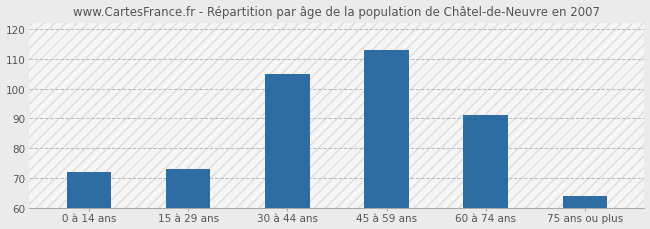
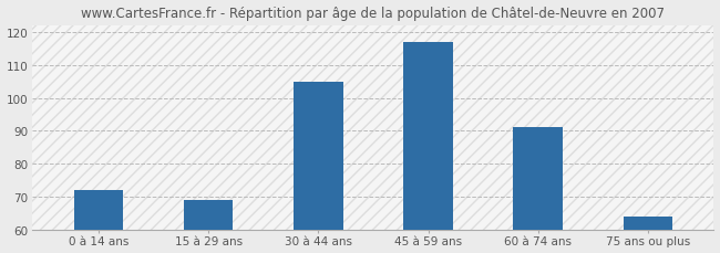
15 à 29 ans: 73 -> 69
45 à 59 ans: 113 -> 117
